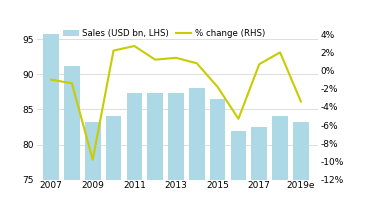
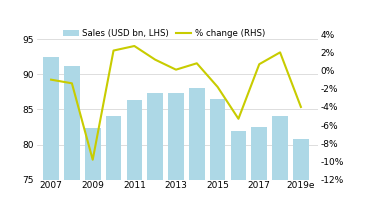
Sales (USD bn, LHS)/2007: 95.8 -> 92.5
Sales (USD bn, LHS)/2009: 83.2 -> 82.3
Sales (USD bn, LHS)/2011: 87.4 -> 86.3
% change (RHS)/2013: 1.4% -> 0.1%
Sales (USD bn, LHS)/2019e: 83.2 -> 80.8
% change (RHS)/2019e: -3.4% -> -4.0%
